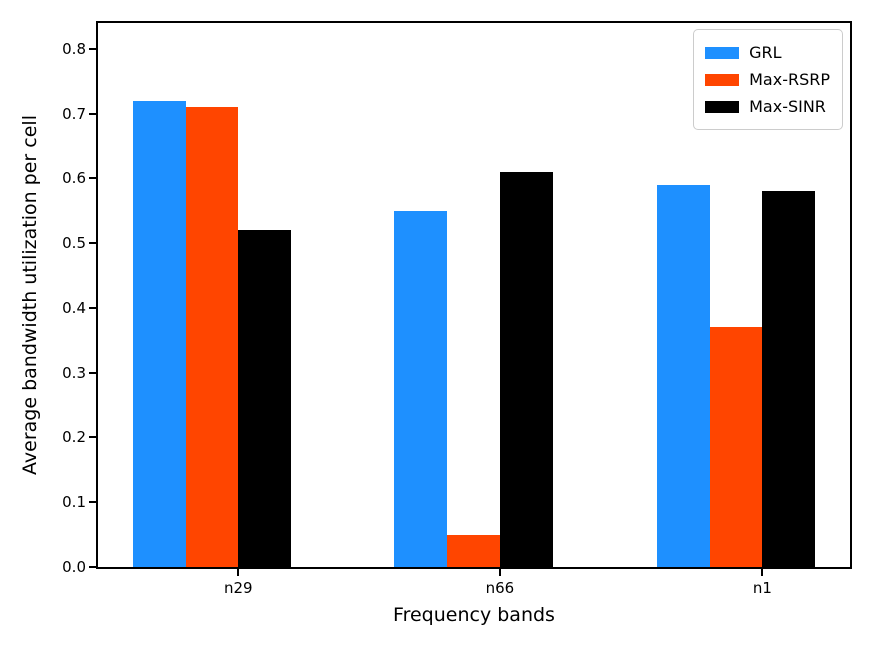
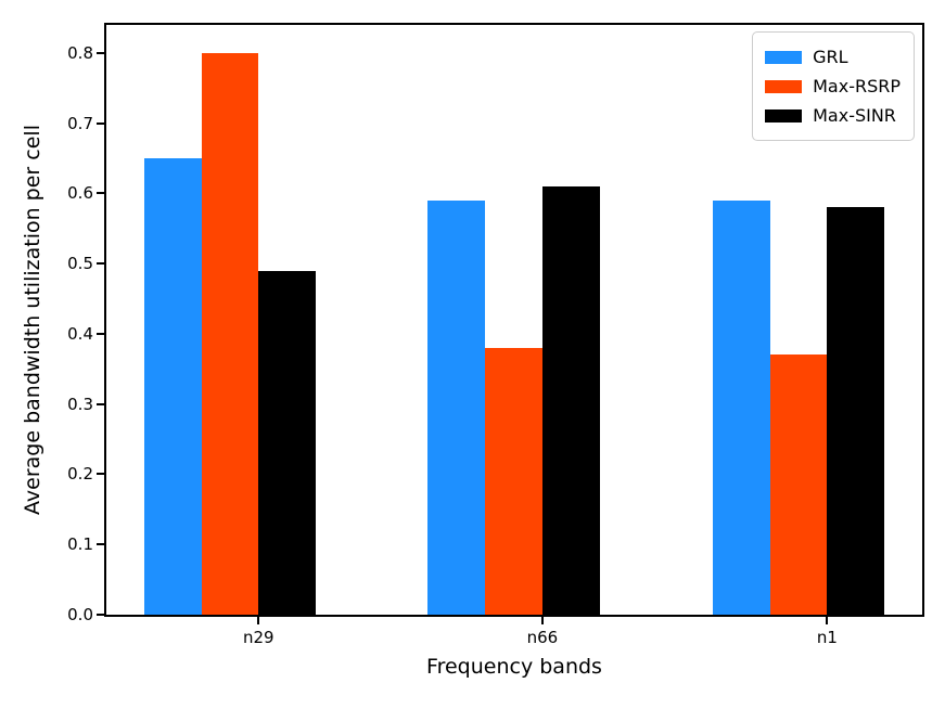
GRL/n29: 0.72 -> 0.65
Max-RSRP/n29: 0.71 -> 0.80
Max-SINR/n29: 0.52 -> 0.49
GRL/n66: 0.55 -> 0.59
Max-RSRP/n66: 0.05 -> 0.38
